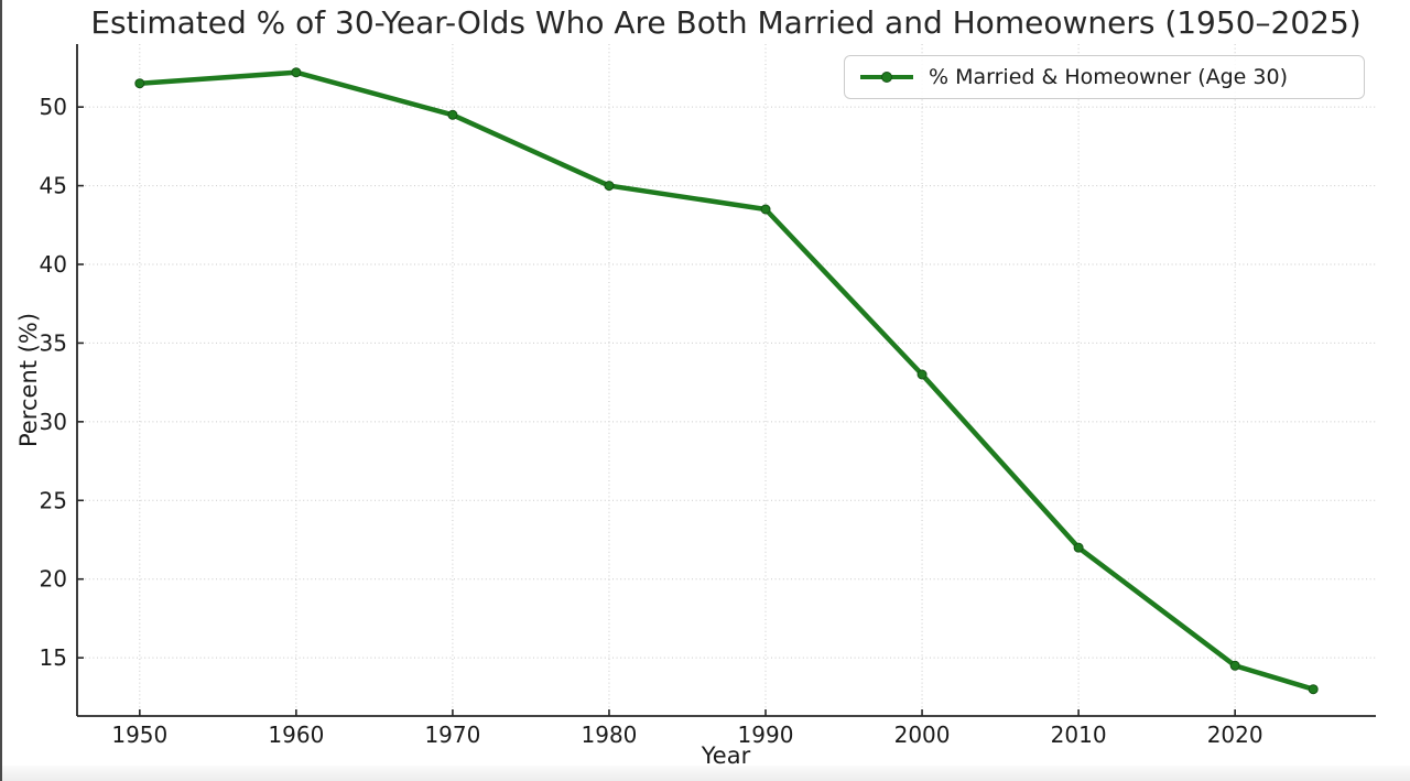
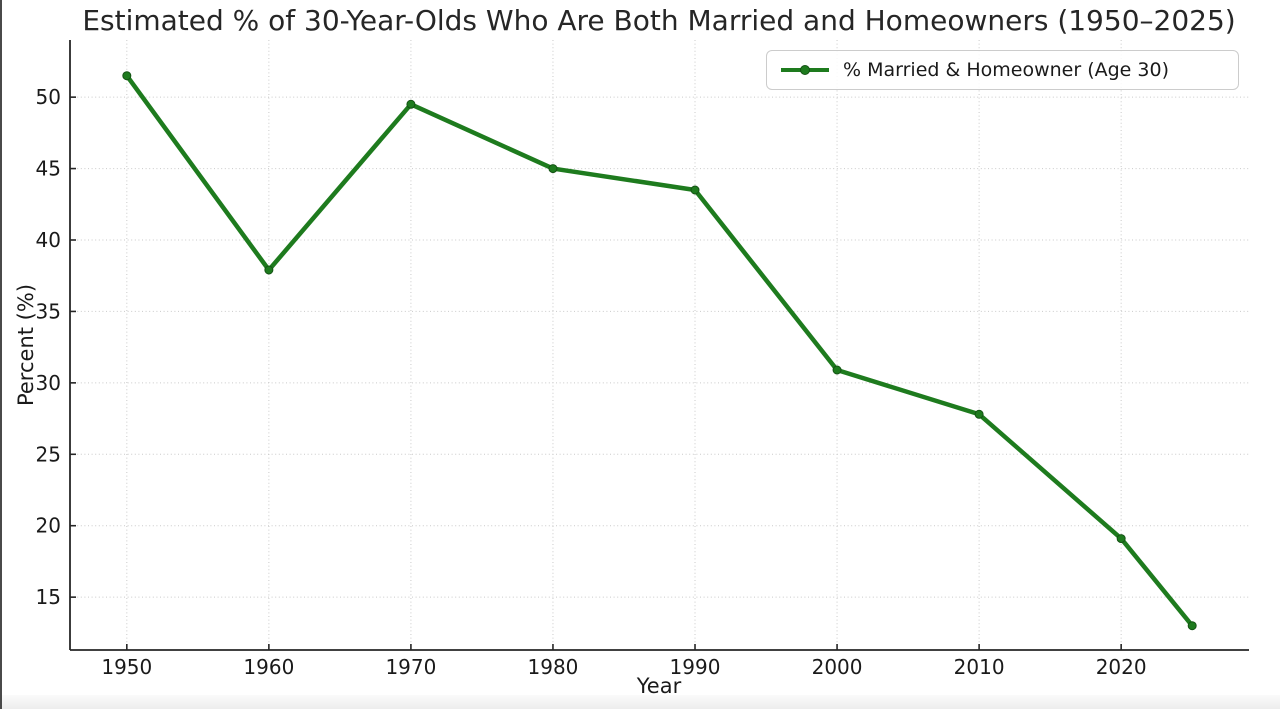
1960: 52.2 -> 37.9
2000: 33.0 -> 30.9
2010: 22.0 -> 27.8
2020: 14.5 -> 19.1
